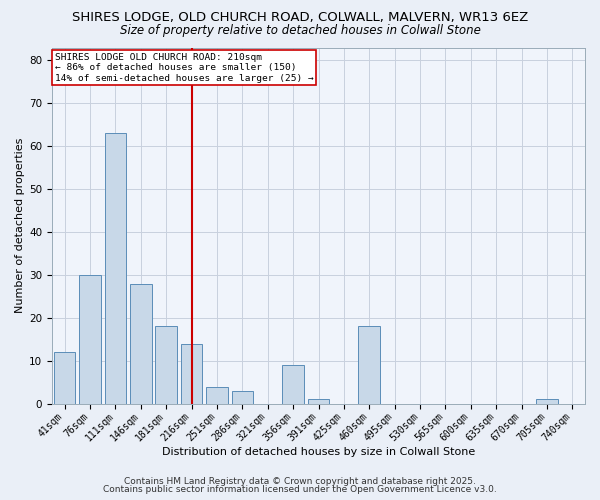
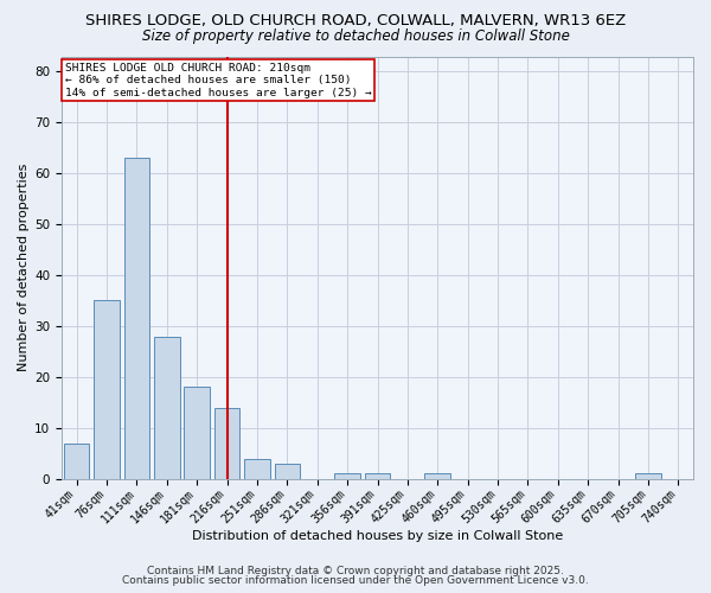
41sqm: 12 -> 7
76sqm: 30 -> 35
356sqm: 9 -> 1
460sqm: 18 -> 1
